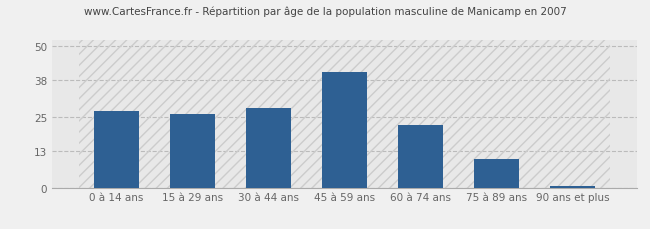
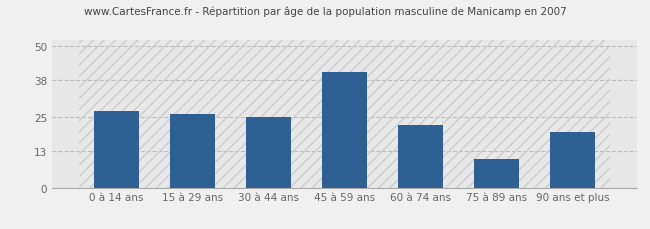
30 à 44 ans: 28.0 -> 25.0
90 ans et plus: 0.5 -> 19.5
